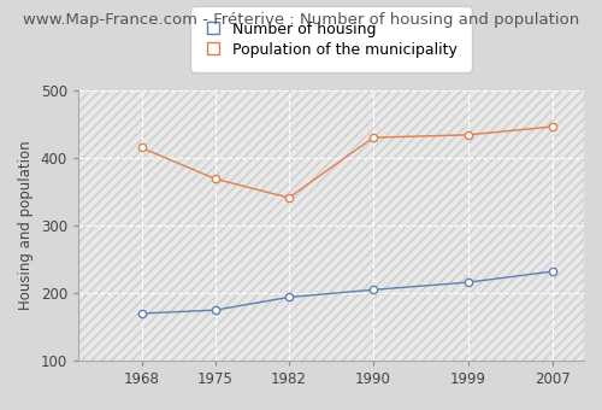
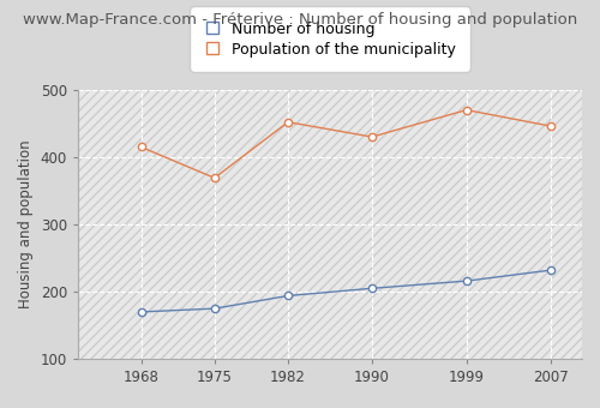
Population of the municipality/1982: 341 -> 452
Population of the municipality/1999: 434 -> 470
